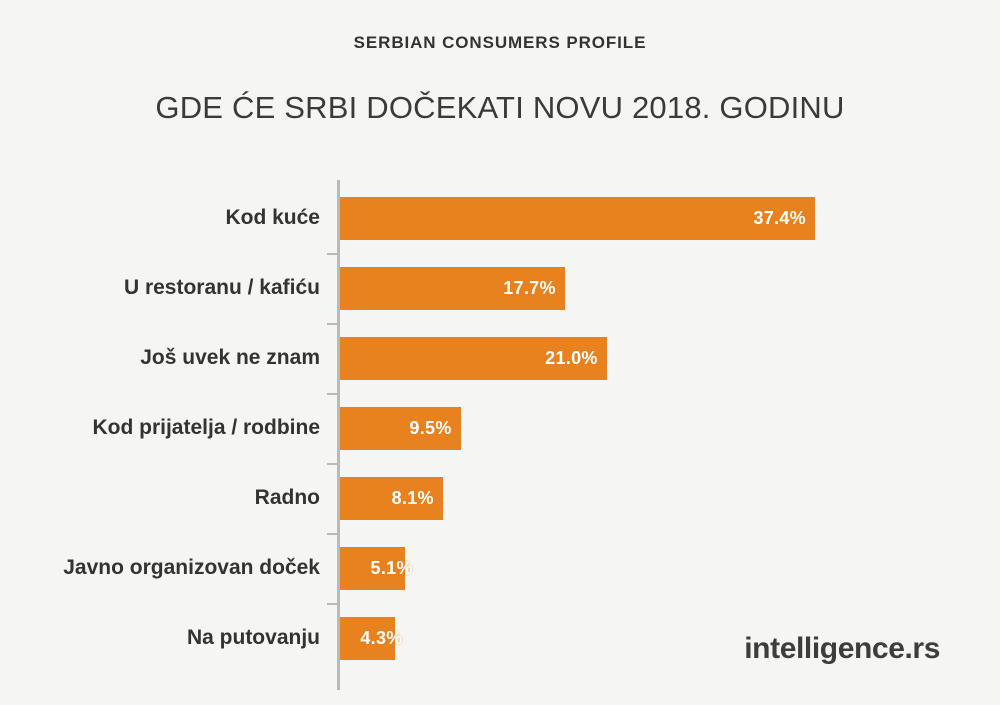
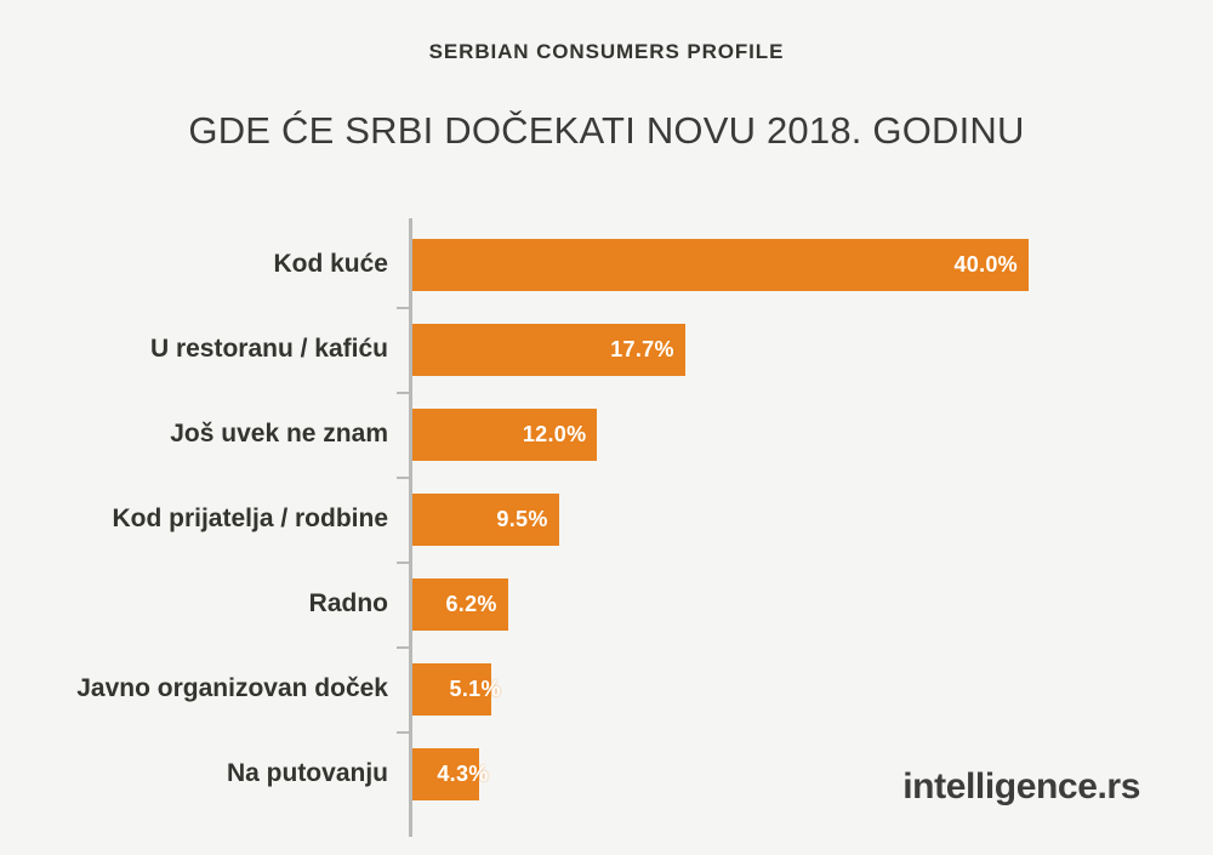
Kod kuće: 37.4% -> 40.0%
Još uvek ne znam: 21.0% -> 12.0%
Radno: 8.1% -> 6.2%
